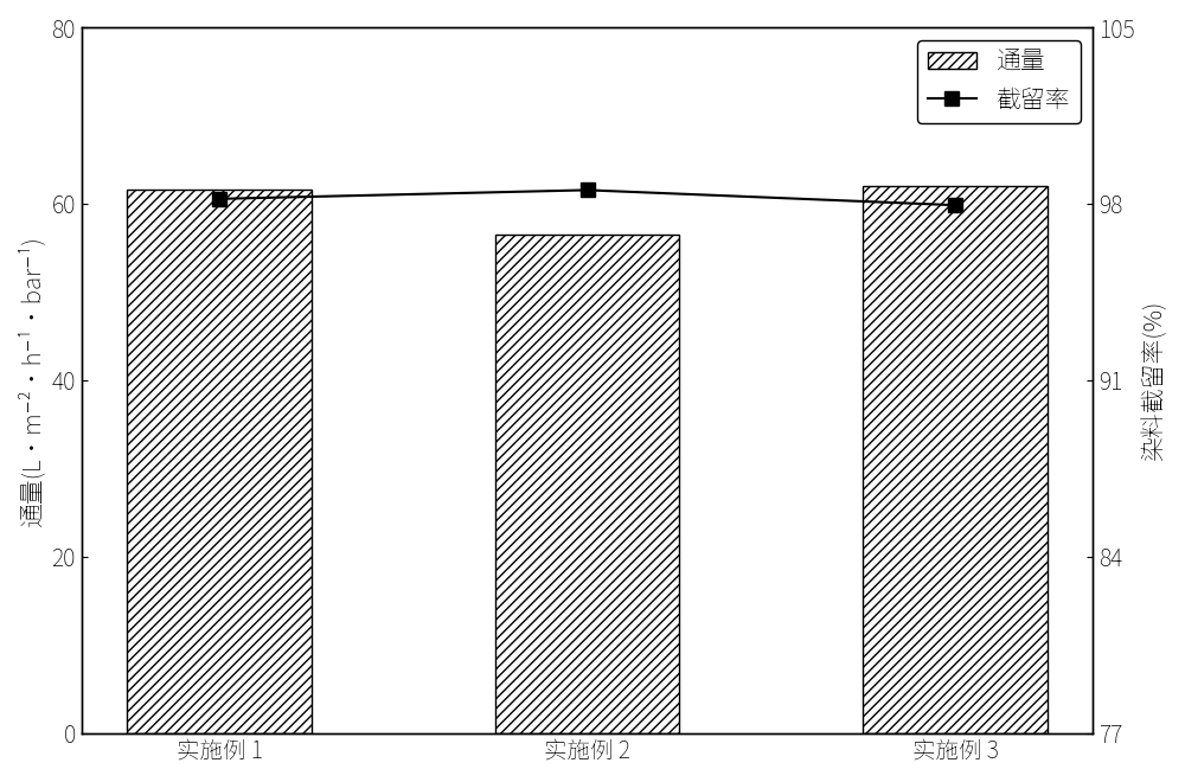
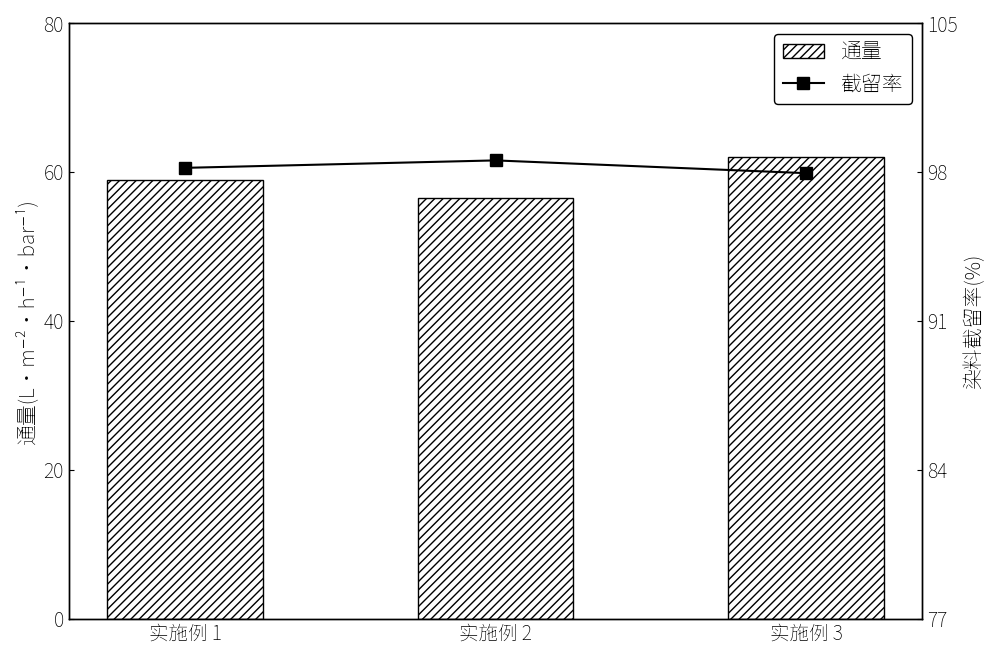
通量/实施例 1: 61.6 -> 59.0
